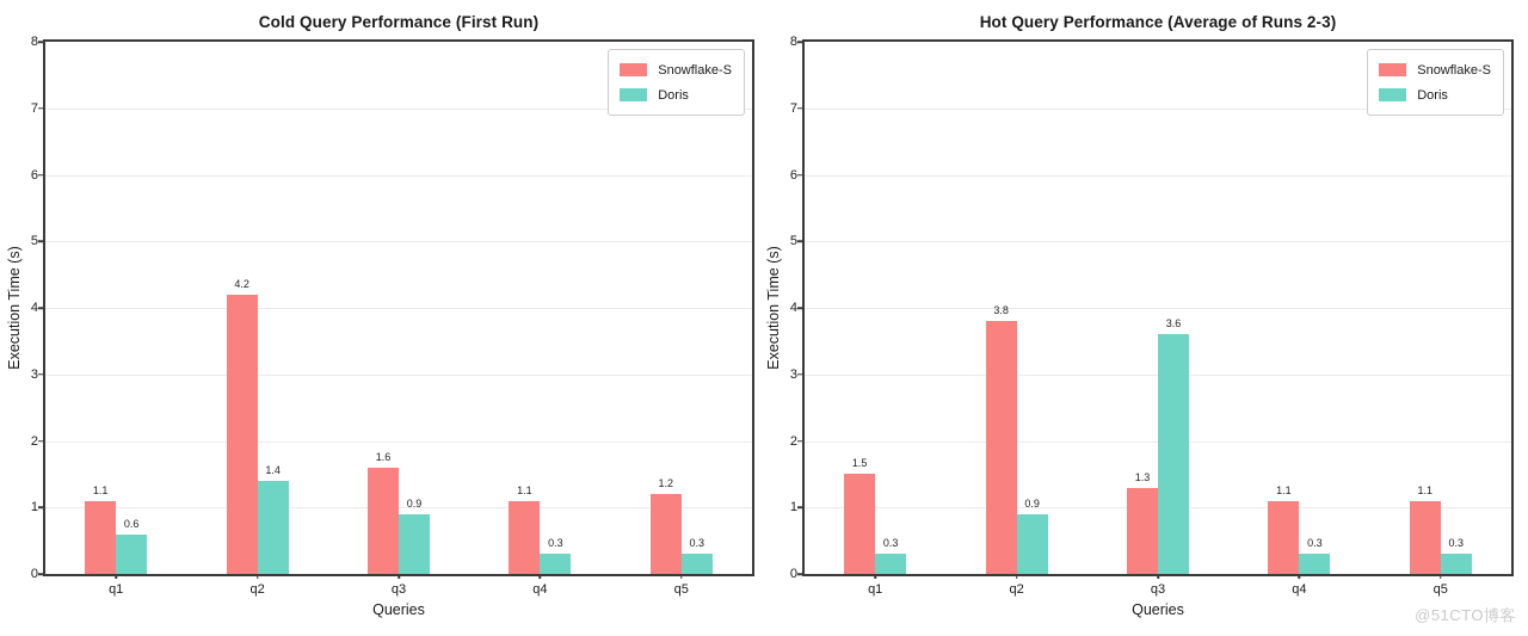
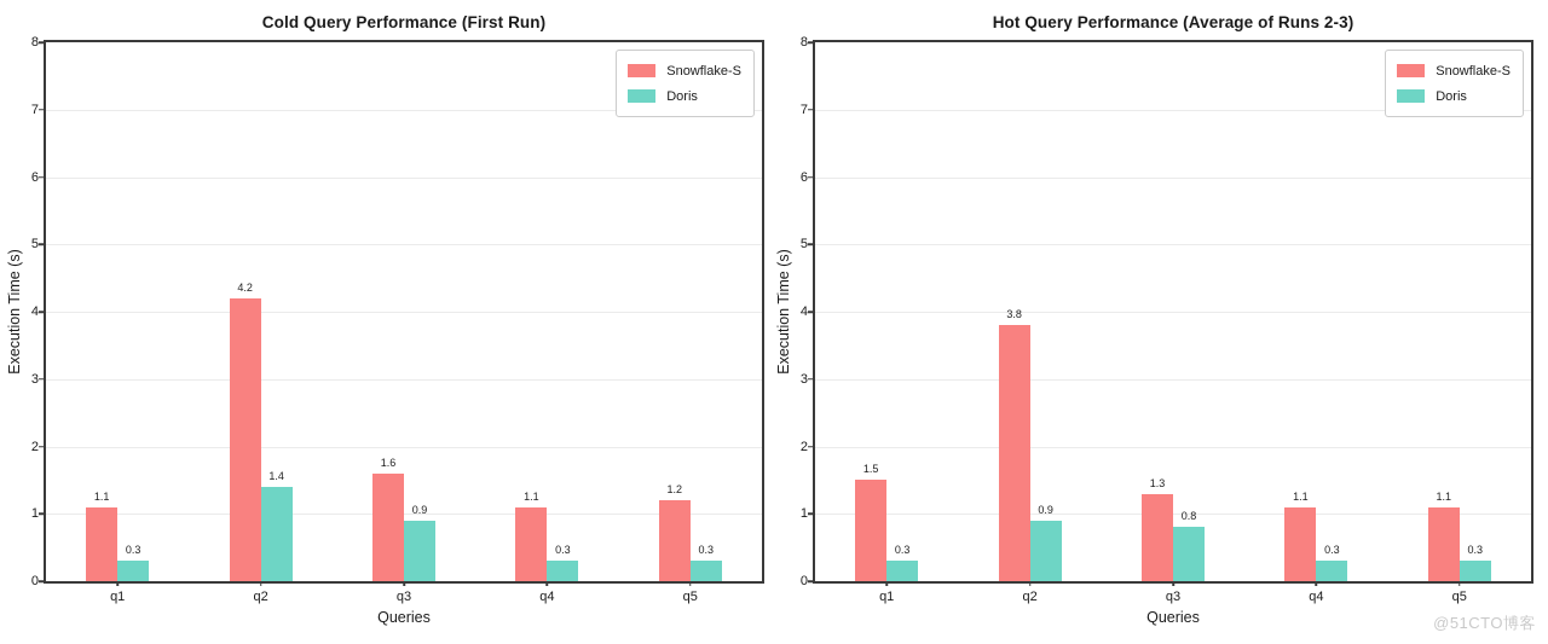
Cold Query Performance (First Run)/Doris/q1: 0.6 -> 0.3
Hot Query Performance (Average of Runs 2-3)/Doris/q3: 3.6 -> 0.8
